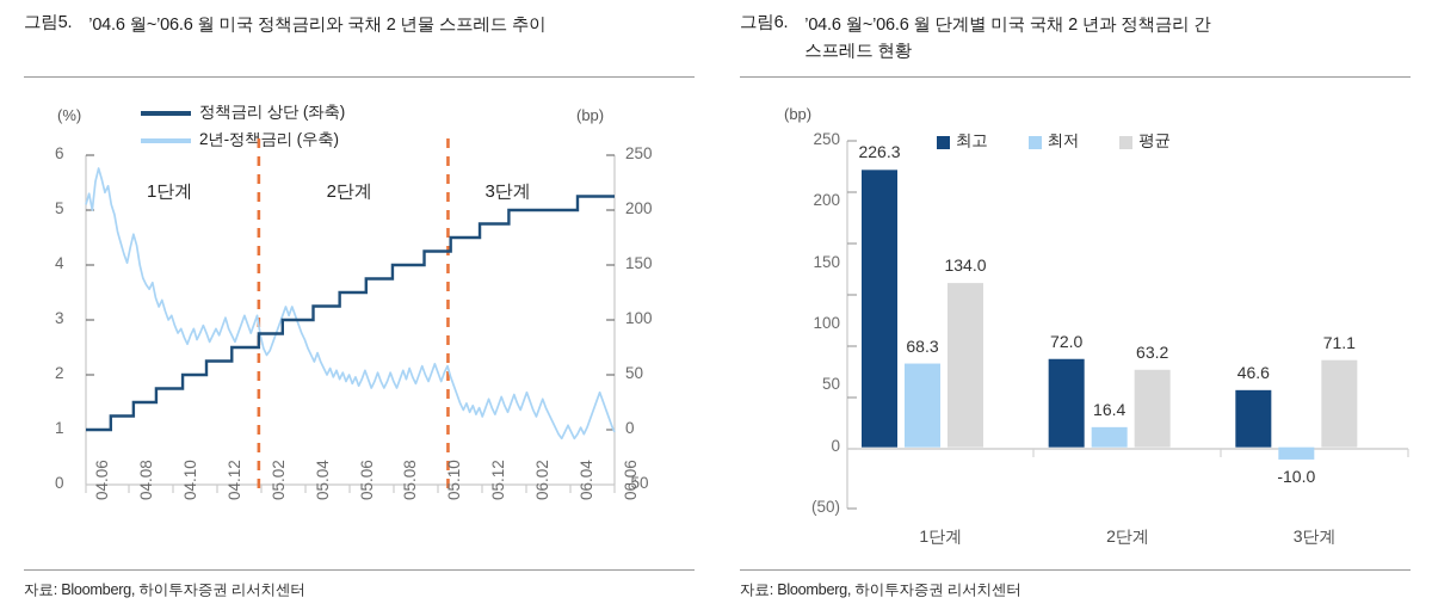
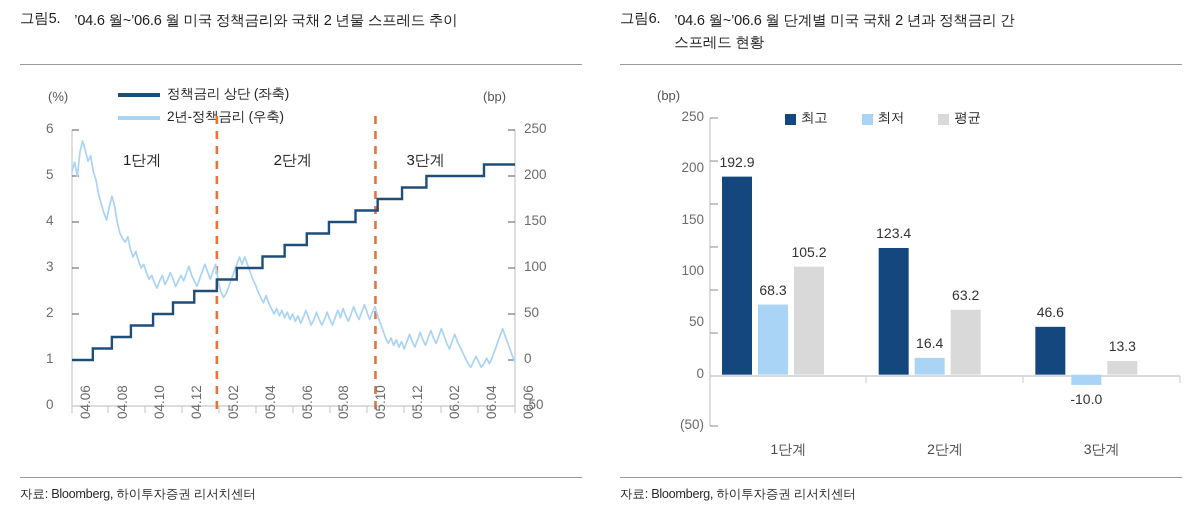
’04.6 월~’06.6 월 단계별 미국 국채 2 년과 정책금리 간 스프레드 현황/최고/1단계: 226.3 -> 192.9
’04.6 월~’06.6 월 단계별 미국 국채 2 년과 정책금리 간 스프레드 현황/평균/1단계: 134.0 -> 105.2
’04.6 월~’06.6 월 단계별 미국 국채 2 년과 정책금리 간 스프레드 현황/최고/2단계: 72.0 -> 123.4
’04.6 월~’06.6 월 단계별 미국 국채 2 년과 정책금리 간 스프레드 현황/평균/3단계: 71.1 -> 13.3
